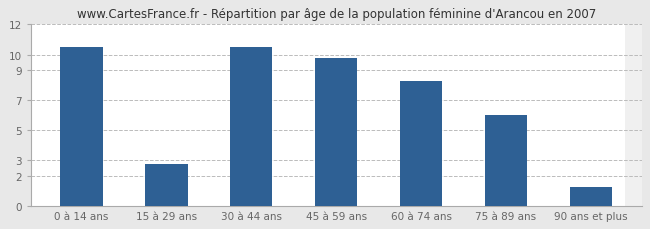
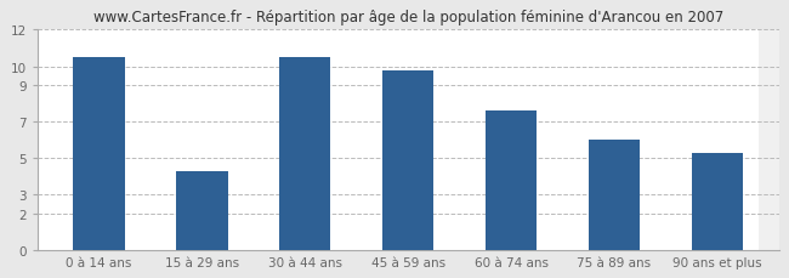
15 à 29 ans: 2.8 -> 4.3
60 à 74 ans: 8.2 -> 7.6
90 ans et plus: 1.2 -> 5.3
